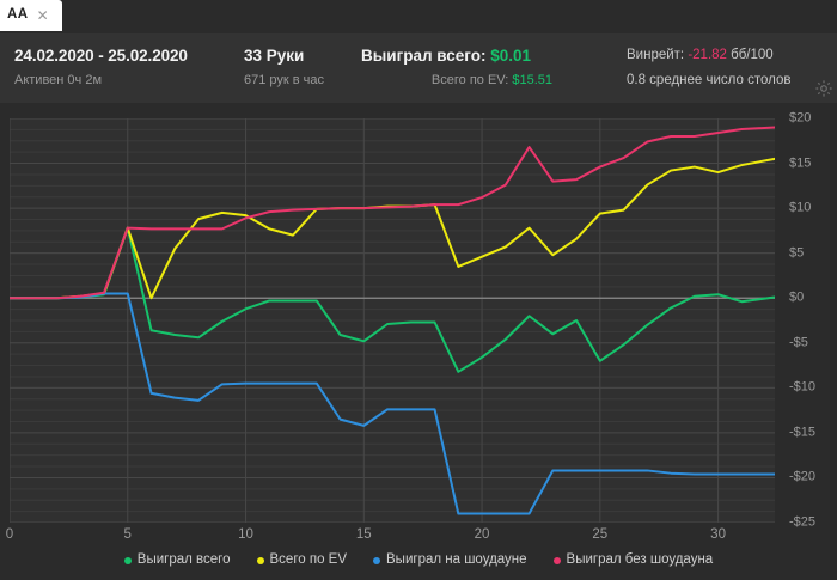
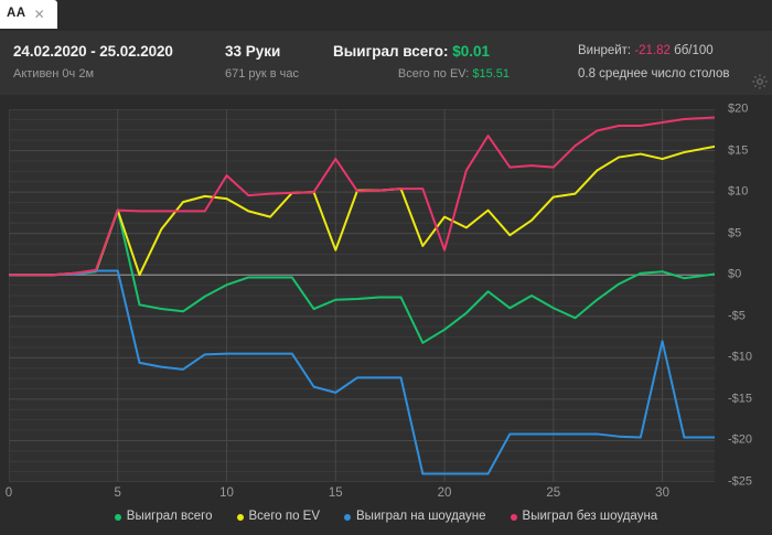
Выиграл без шоудауна/10: $9 -> $12
Выиграл всего/15: -$5 -> -$3
Всего по EV/15: $10 -> $3
Выиграл без шоудауна/15: $10 -> $14
Всего по EV/20: $5 -> $7
Выиграл без шоудауна/20: $11 -> $3
Выиграл всего/25: -$7 -> -$4
Выиграл без шоудауна/25: $15 -> $13
Выиграл на шоудауне/30: -$20 -> -$8
